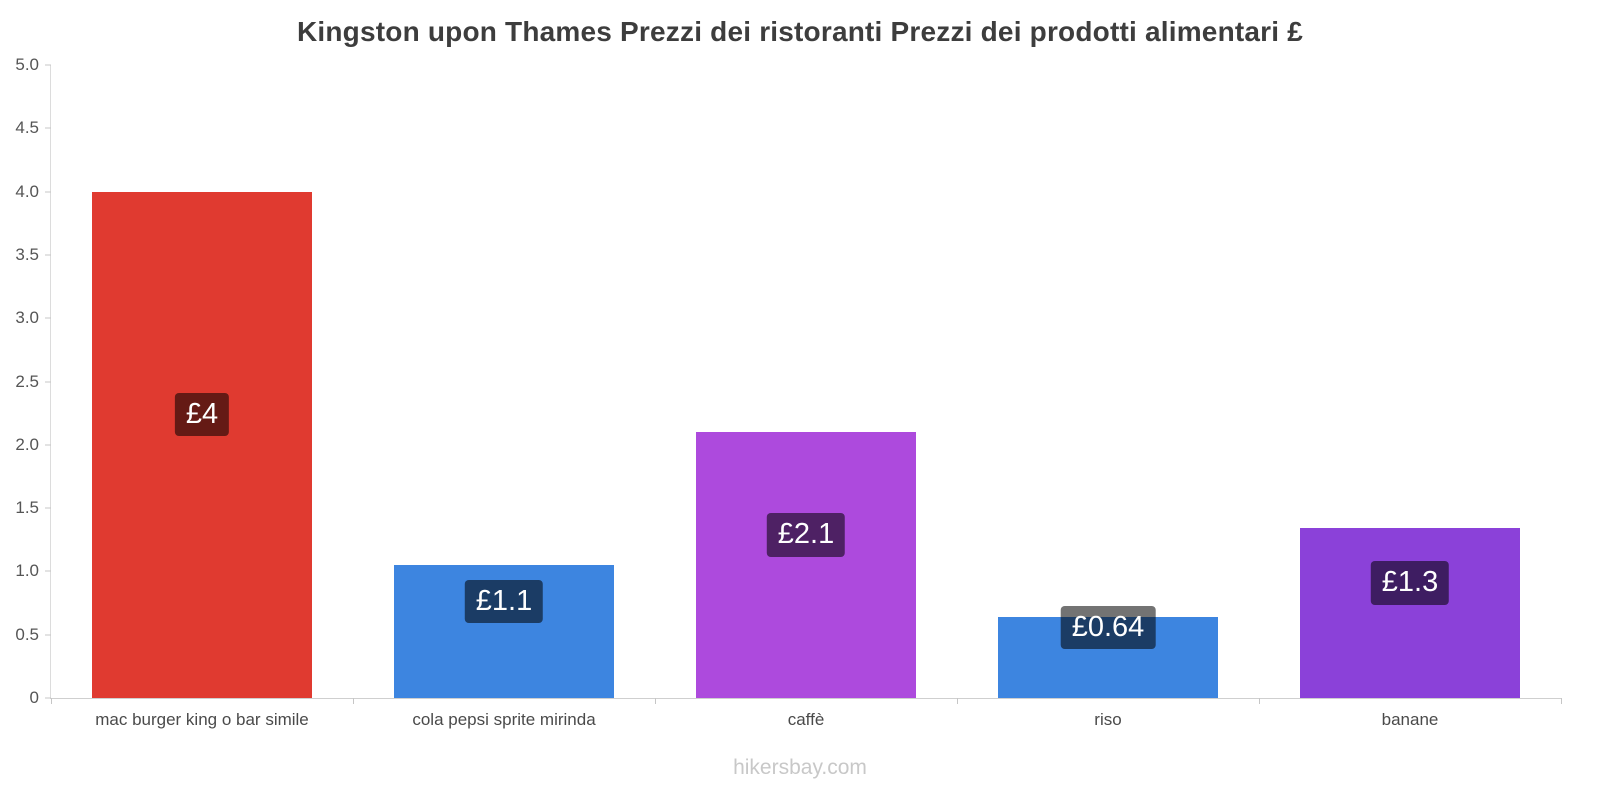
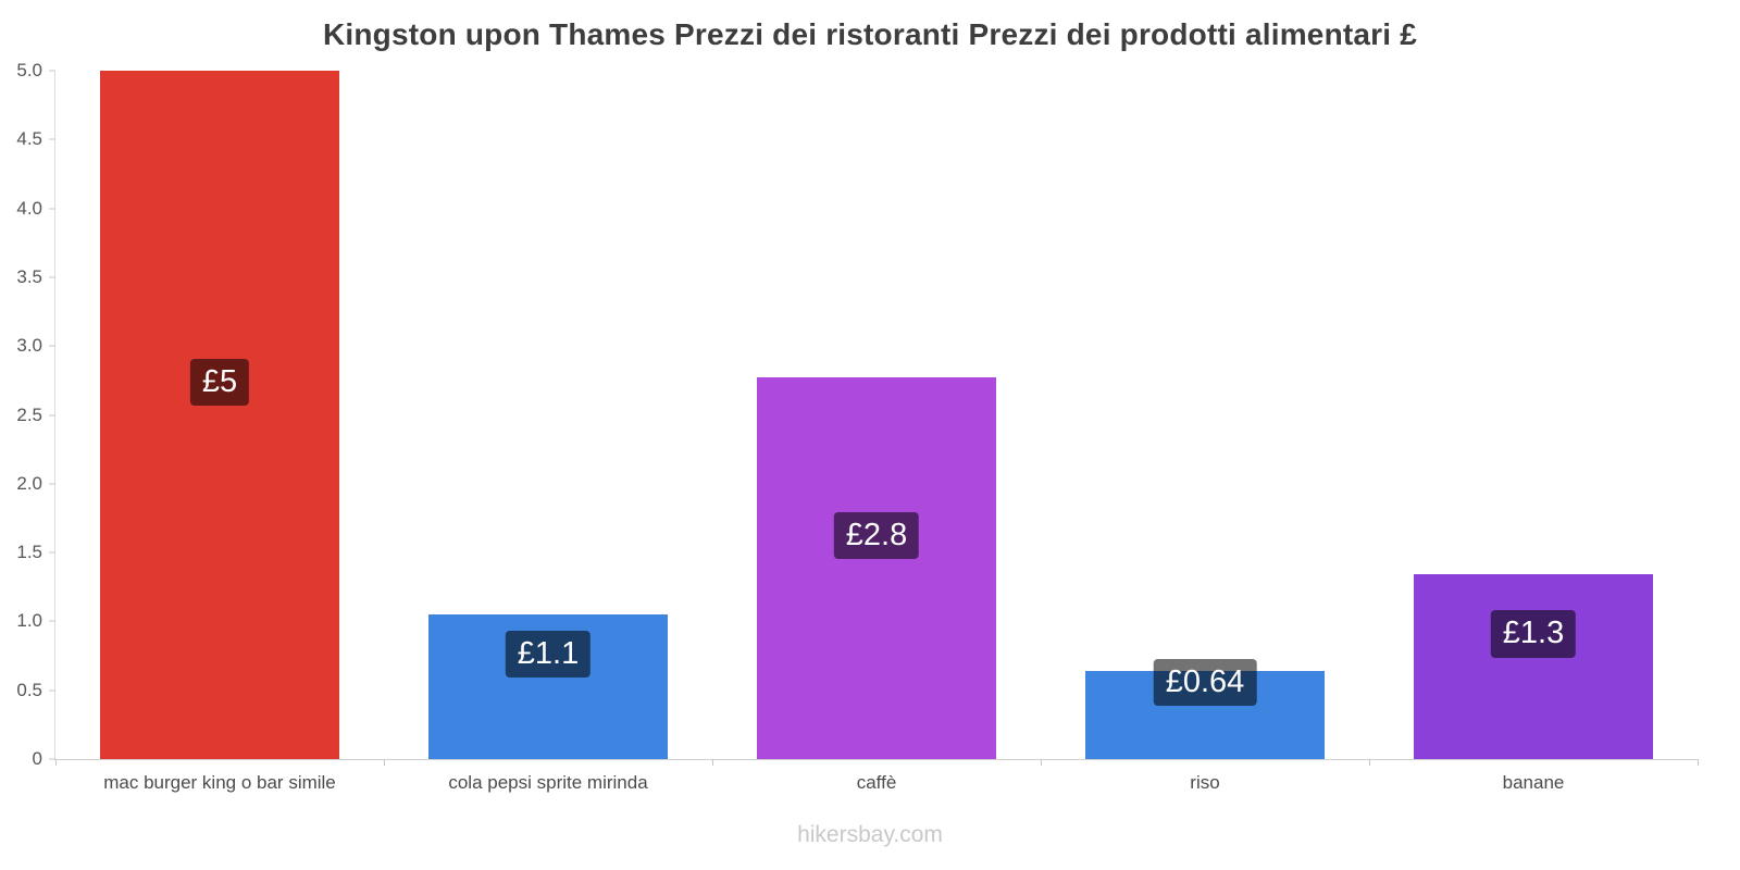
mac burger king o bar simile: £4 -> £5
caffè: £2.1 -> £2.8
